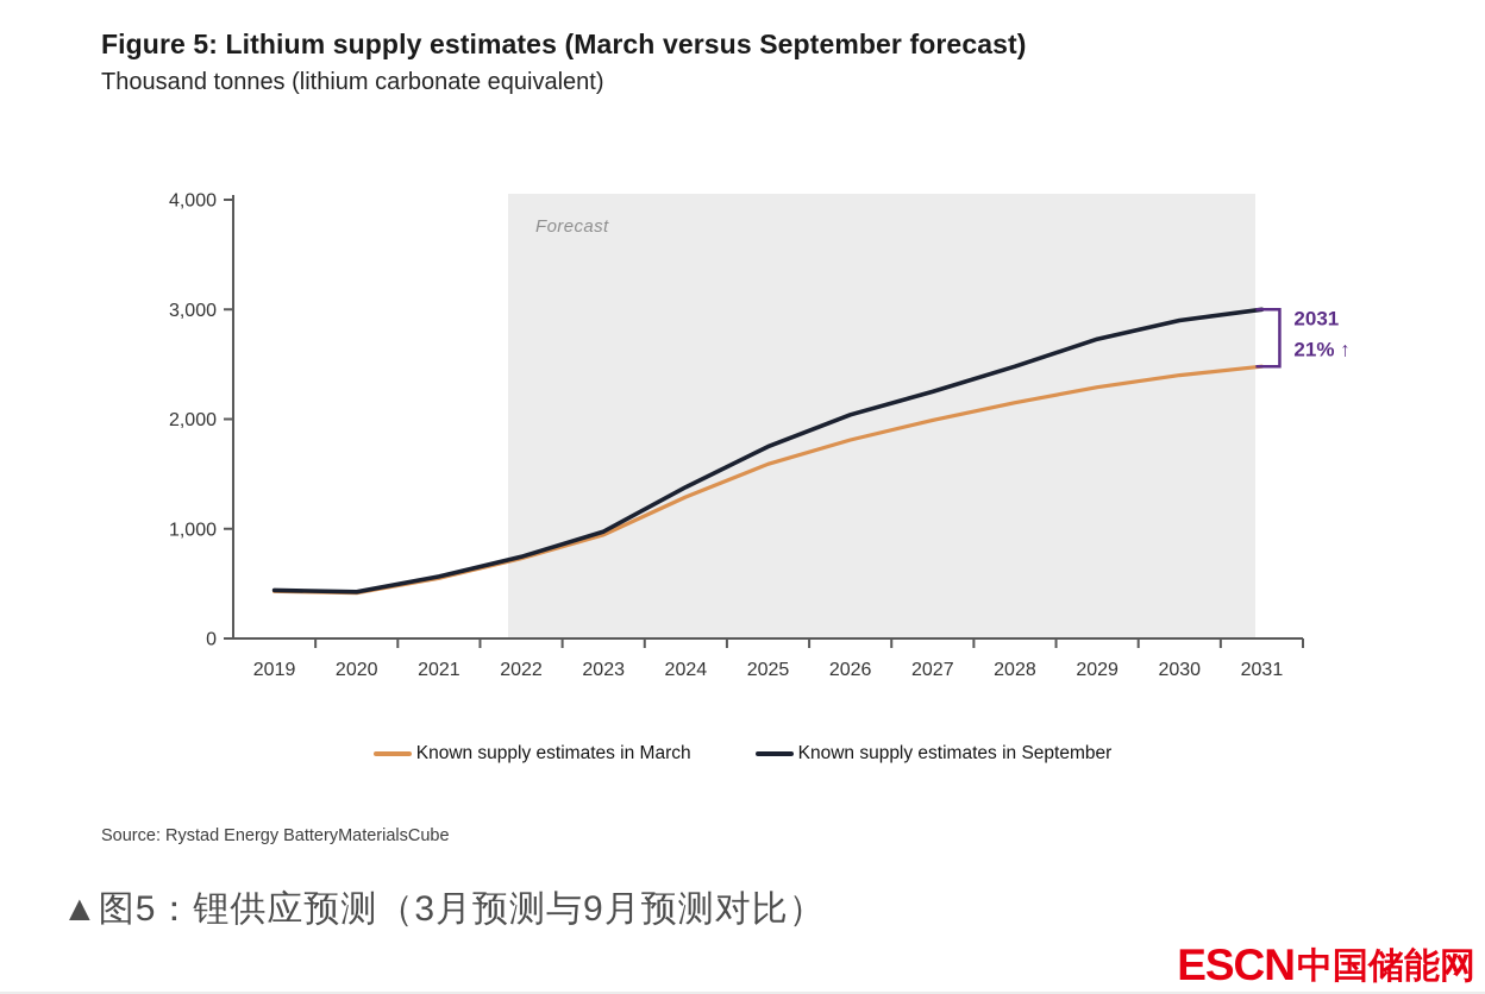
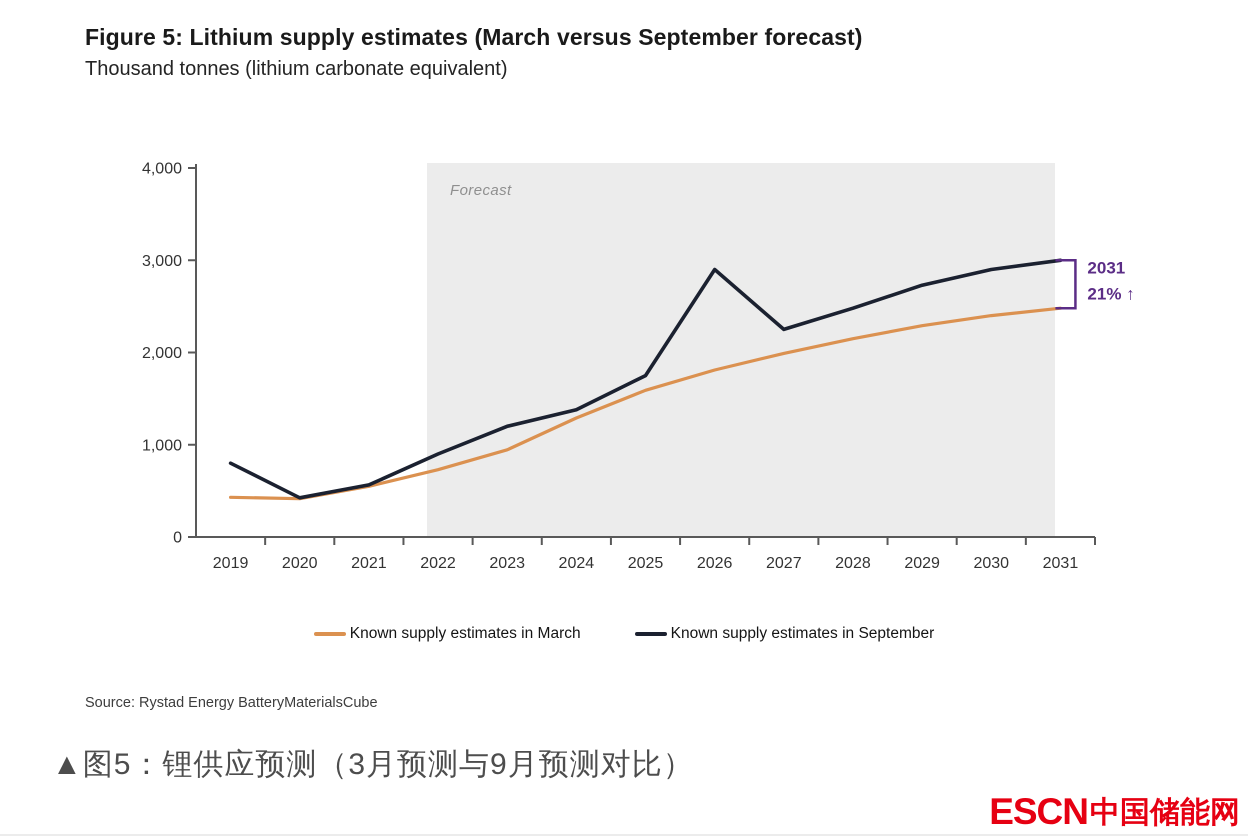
Known supply estimates in September/2019: 400 -> 800
Known supply estimates in September/2022: 700 -> 900
Known supply estimates in September/2023: 1000 -> 1200
Known supply estimates in September/2026: 2000 -> 2900
